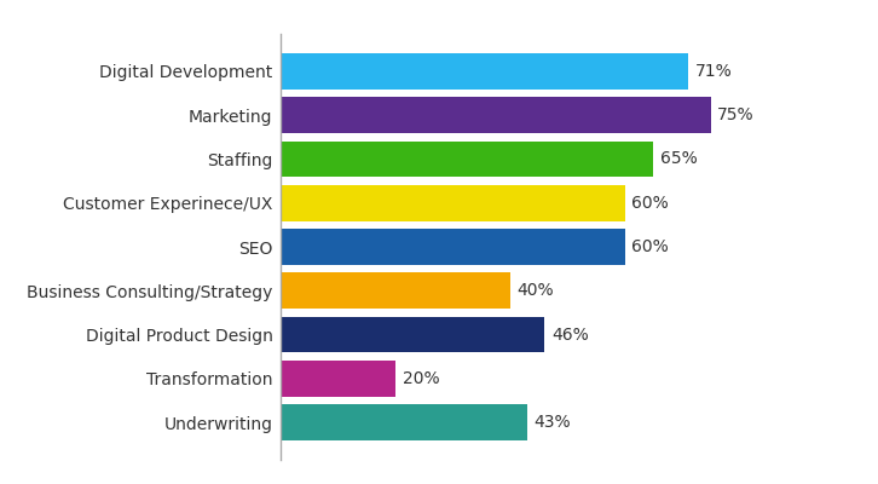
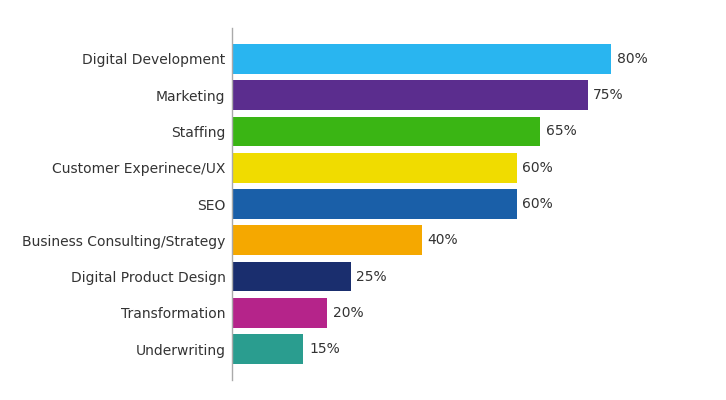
Digital Development: 71% -> 80%
Digital Product Design: 46% -> 25%
Underwriting: 43% -> 15%
